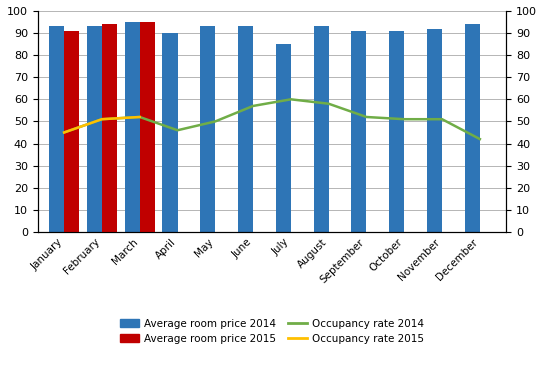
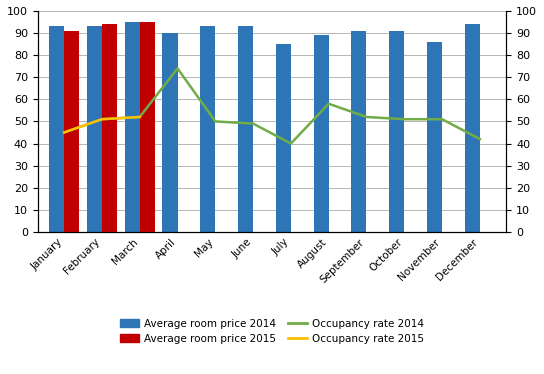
Occupancy rate 2014/April: 46 -> 74
Occupancy rate 2014/June: 57 -> 49
Occupancy rate 2014/July: 60 -> 40
Average room price 2014/August: 93 -> 89
Average room price 2014/November: 92 -> 86
